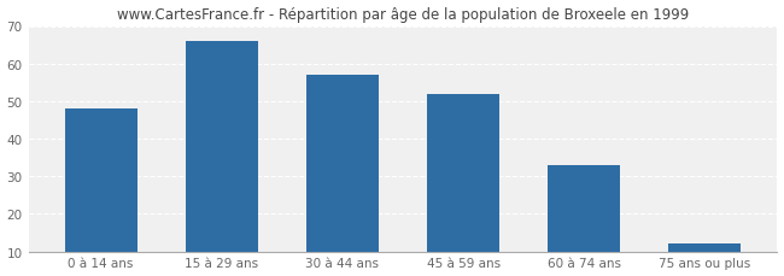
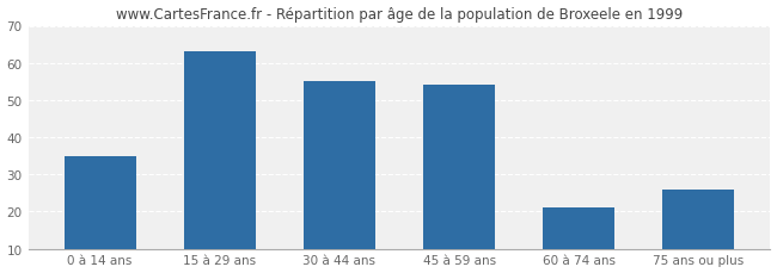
0 à 14 ans: 48 -> 35
15 à 29 ans: 66 -> 63
30 à 44 ans: 57 -> 55
45 à 59 ans: 52 -> 54
60 à 74 ans: 33 -> 21
75 ans ou plus: 12 -> 26
